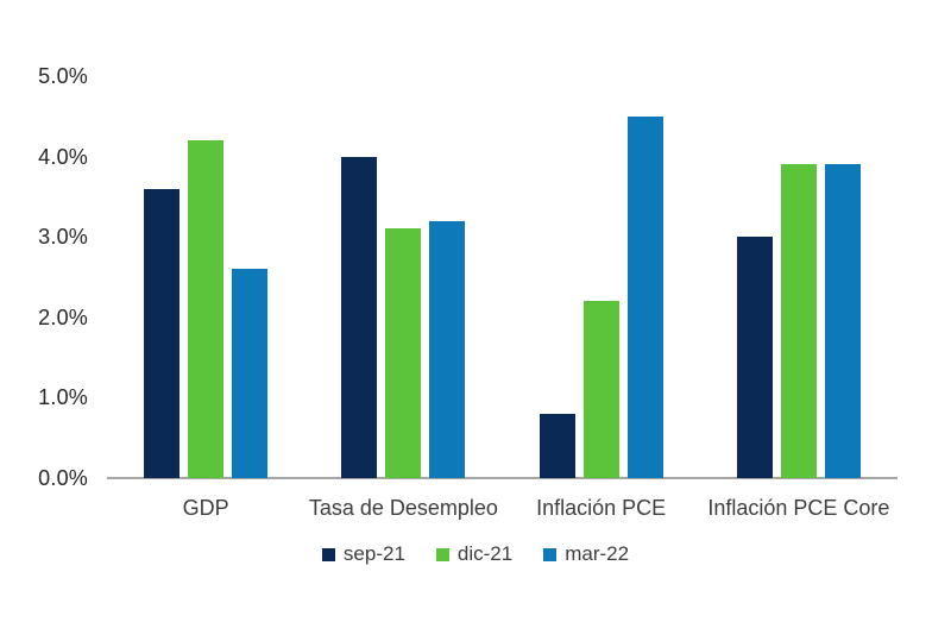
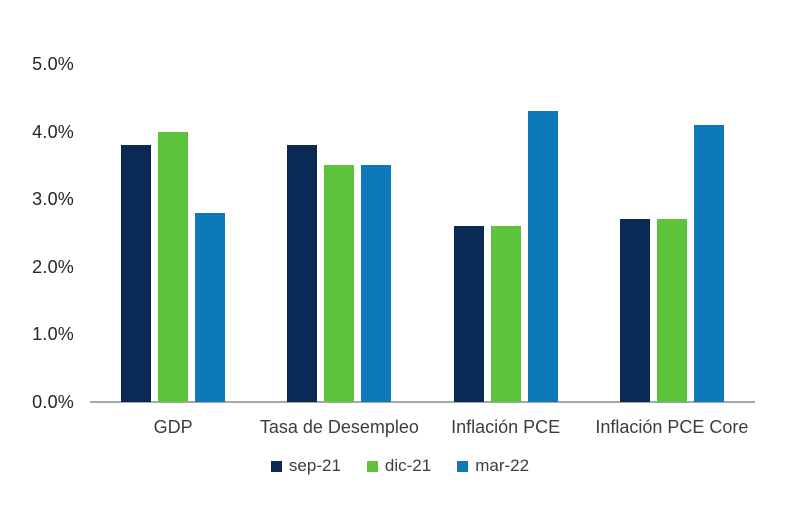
sep-21/GDP: 3.6% -> 3.8%
dic-21/GDP: 4.2% -> 4.0%
mar-22/GDP: 2.6% -> 2.8%
sep-21/Tasa de Desempleo: 4.0% -> 3.8%
dic-21/Tasa de Desempleo: 3.1% -> 3.5%
mar-22/Tasa de Desempleo: 3.2% -> 3.5%
sep-21/Inflación PCE: 0.8% -> 2.6%
dic-21/Inflación PCE: 2.2% -> 2.6%
mar-22/Inflación PCE: 4.5% -> 4.3%
sep-21/Inflación PCE Core: 3.0% -> 2.7%
dic-21/Inflación PCE Core: 3.9% -> 2.7%
mar-22/Inflación PCE Core: 3.9% -> 4.1%
